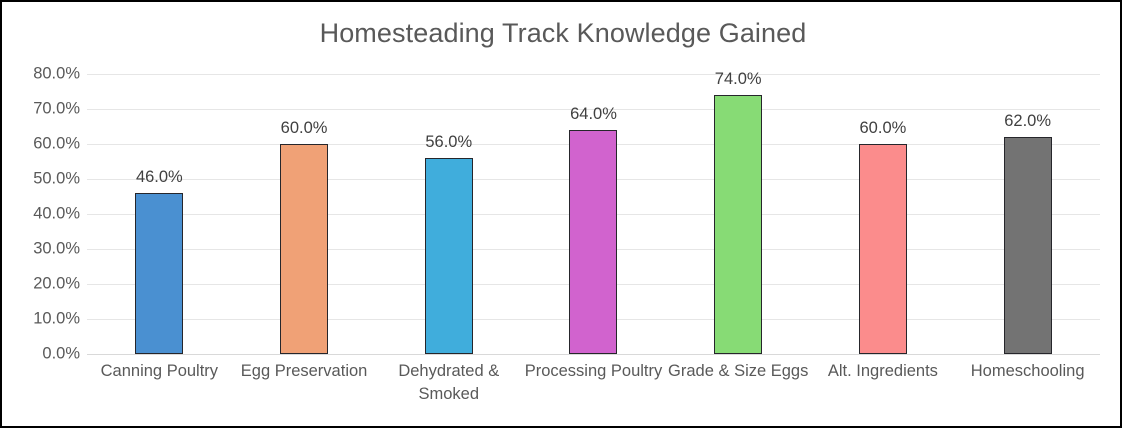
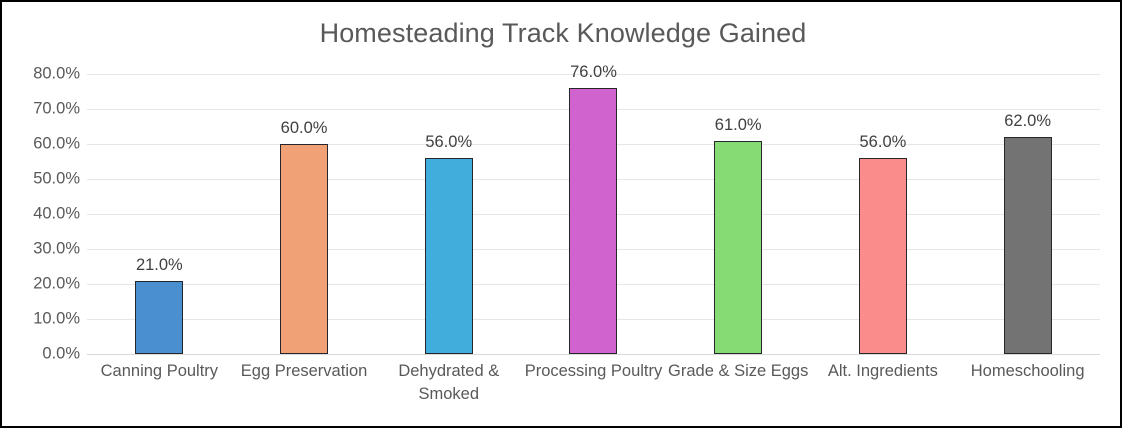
Canning Poultry: 46.0% -> 21.0%
Processing Poultry: 64.0% -> 76.0%
Grade & Size Eggs: 74.0% -> 61.0%
Alt. Ingredients: 60.0% -> 56.0%
